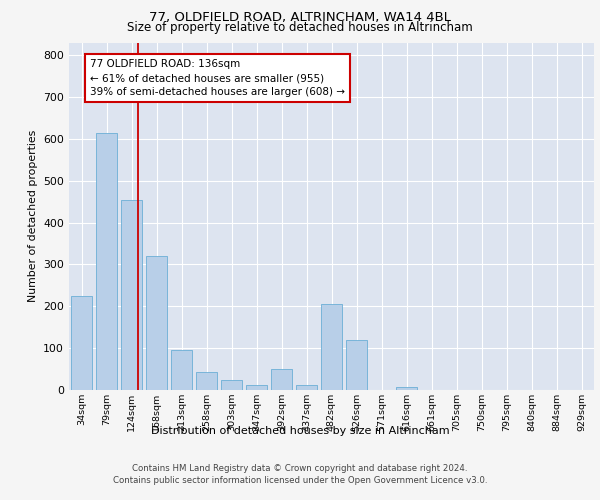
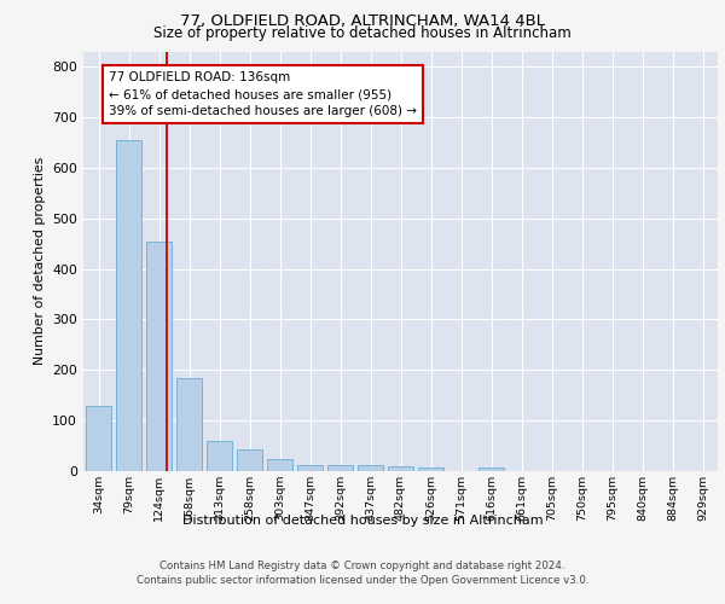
34sqm: 225 -> 128
79sqm: 615 -> 655
168sqm: 320 -> 185
213sqm: 95 -> 60
392sqm: 50 -> 13
482sqm: 205 -> 10
526sqm: 120 -> 8
